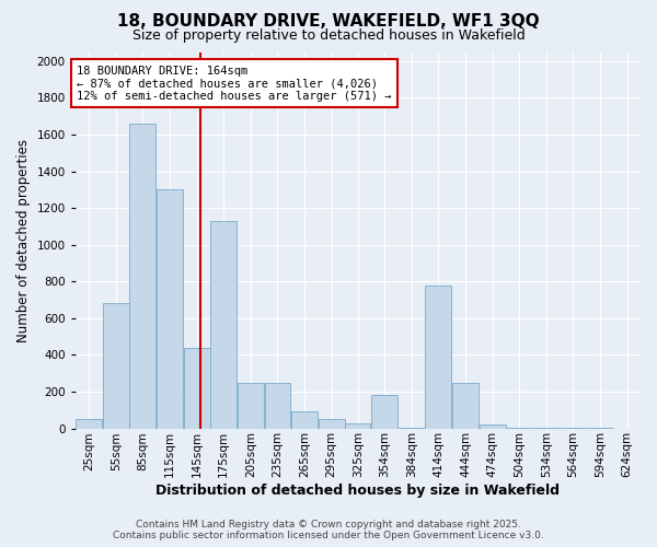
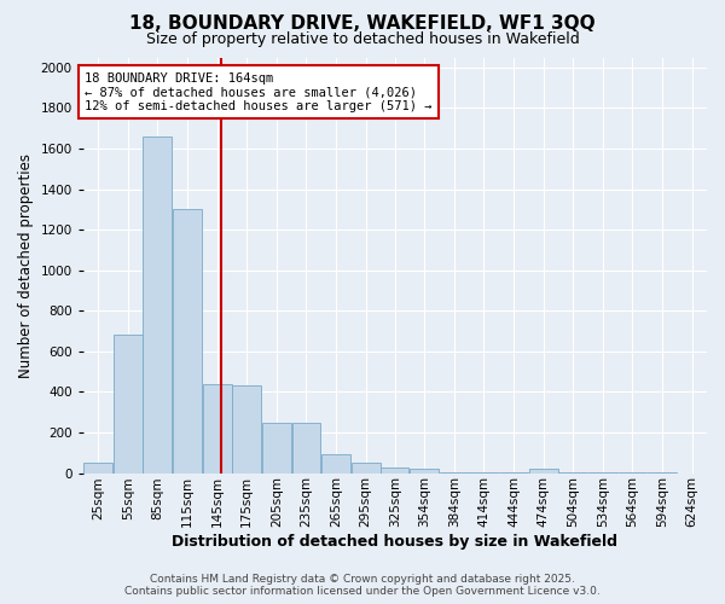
175sqm: 1130 -> 430
354sqm: 180 -> 20
414sqm: 780 -> 0
444sqm: 250 -> 0
